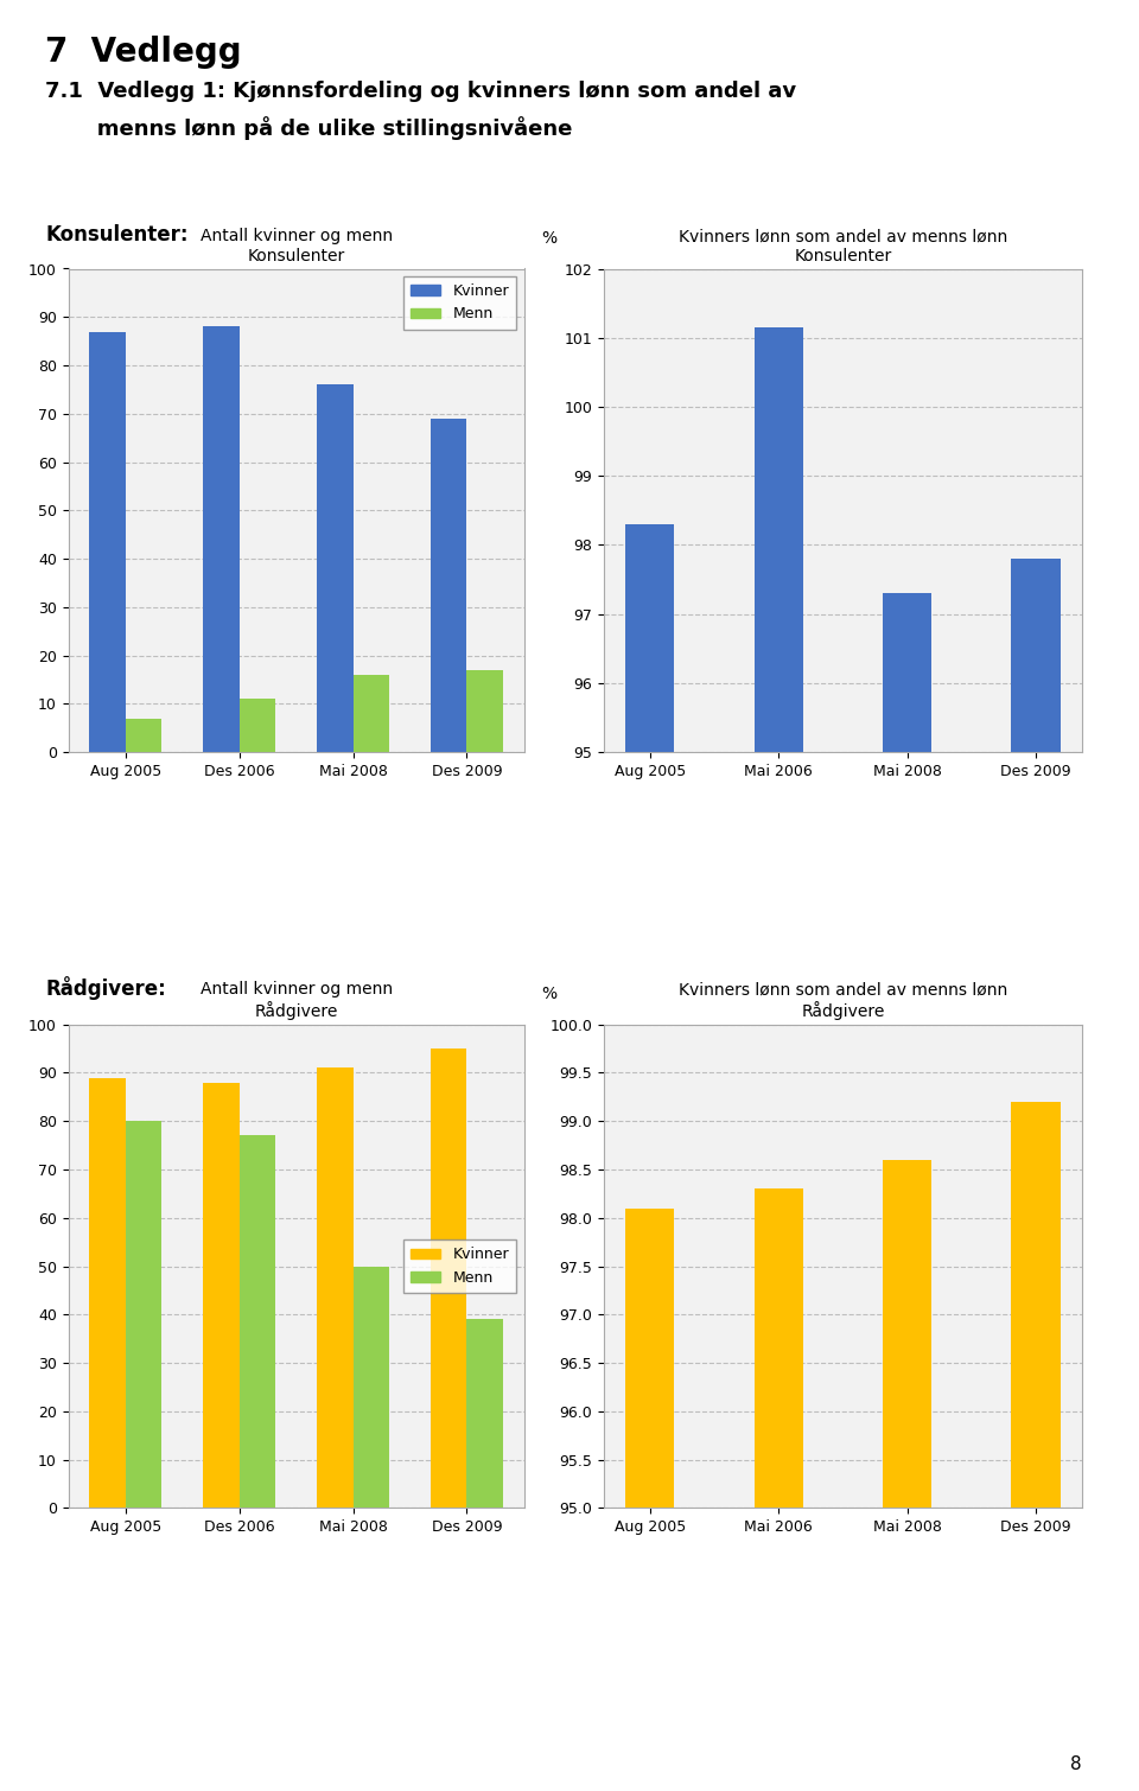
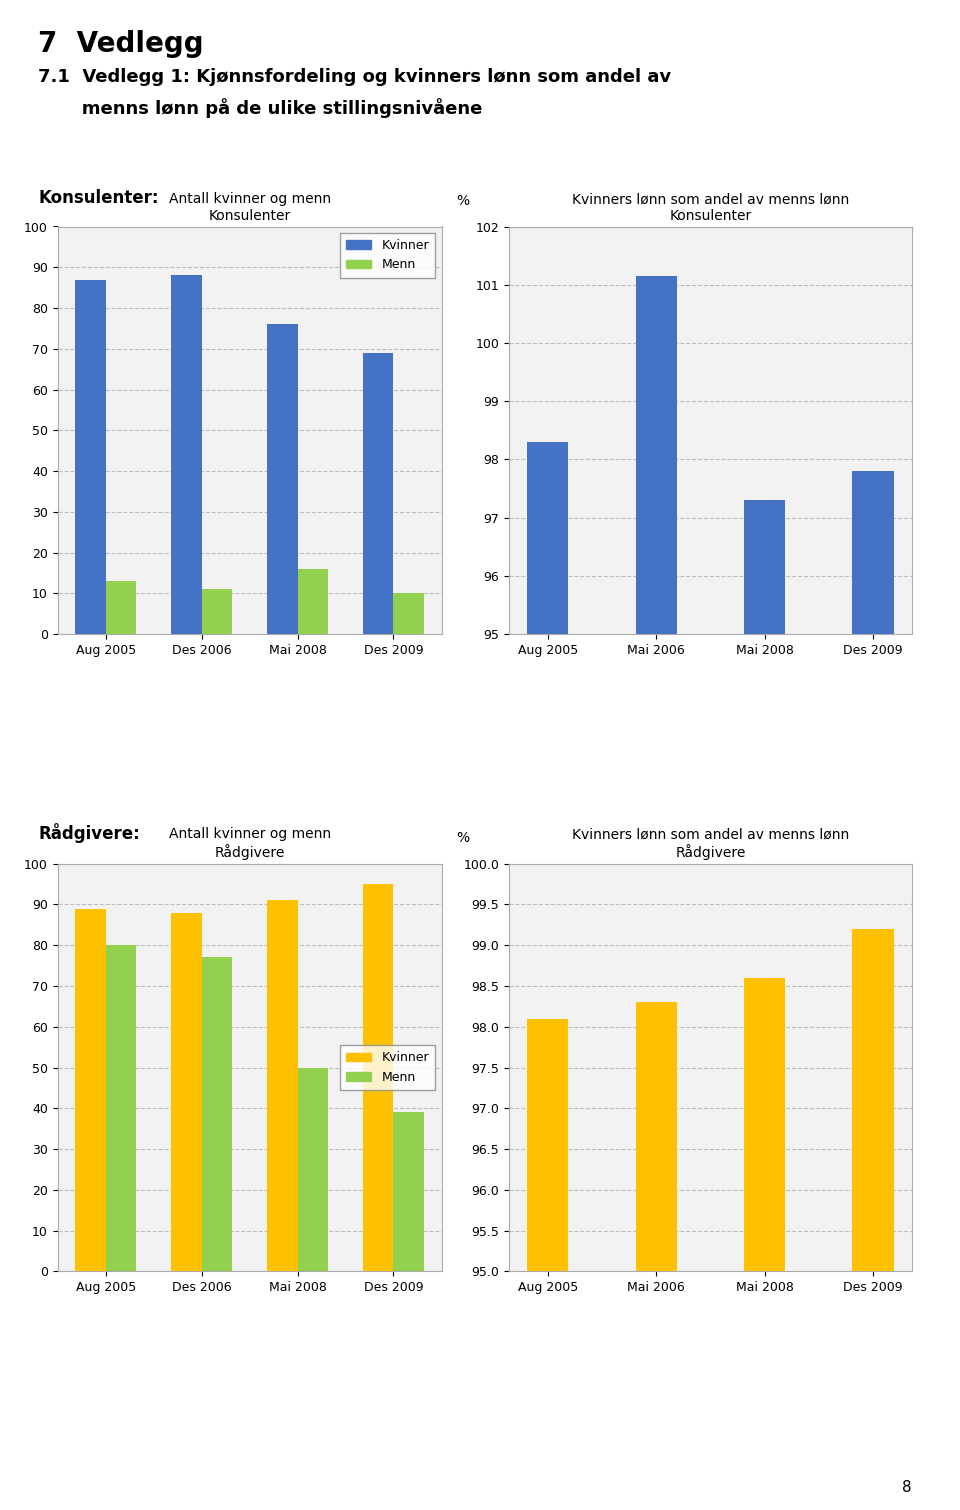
Antall kvinner og menn Konsulenter/Menn/Aug 2005: 7 -> 13
Antall kvinner og menn Konsulenter/Menn/Des 2009: 17 -> 10
